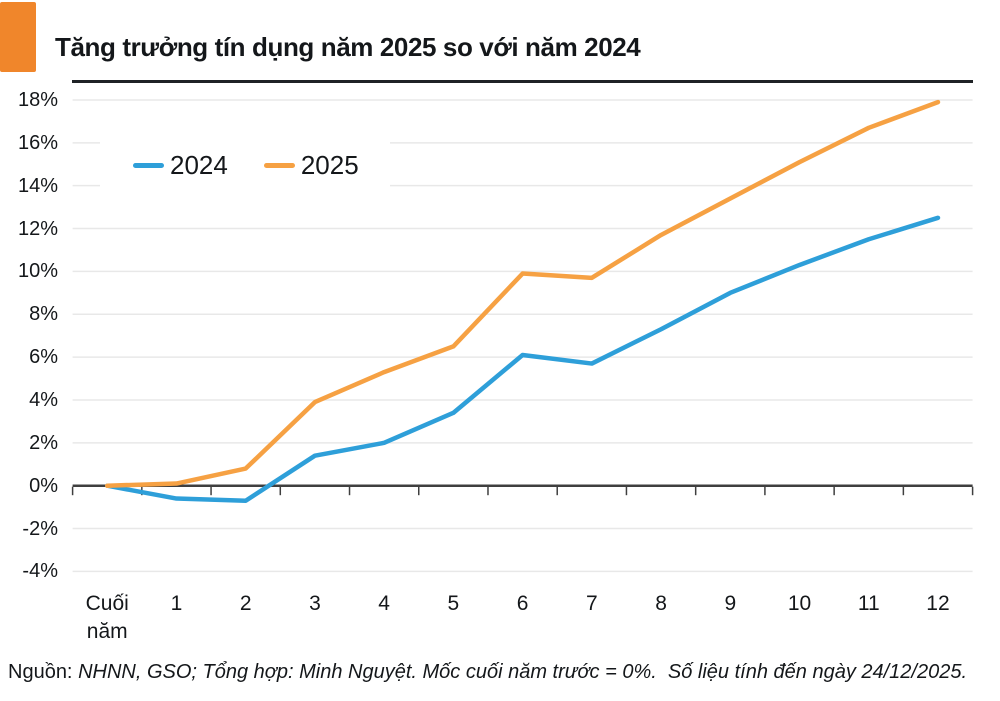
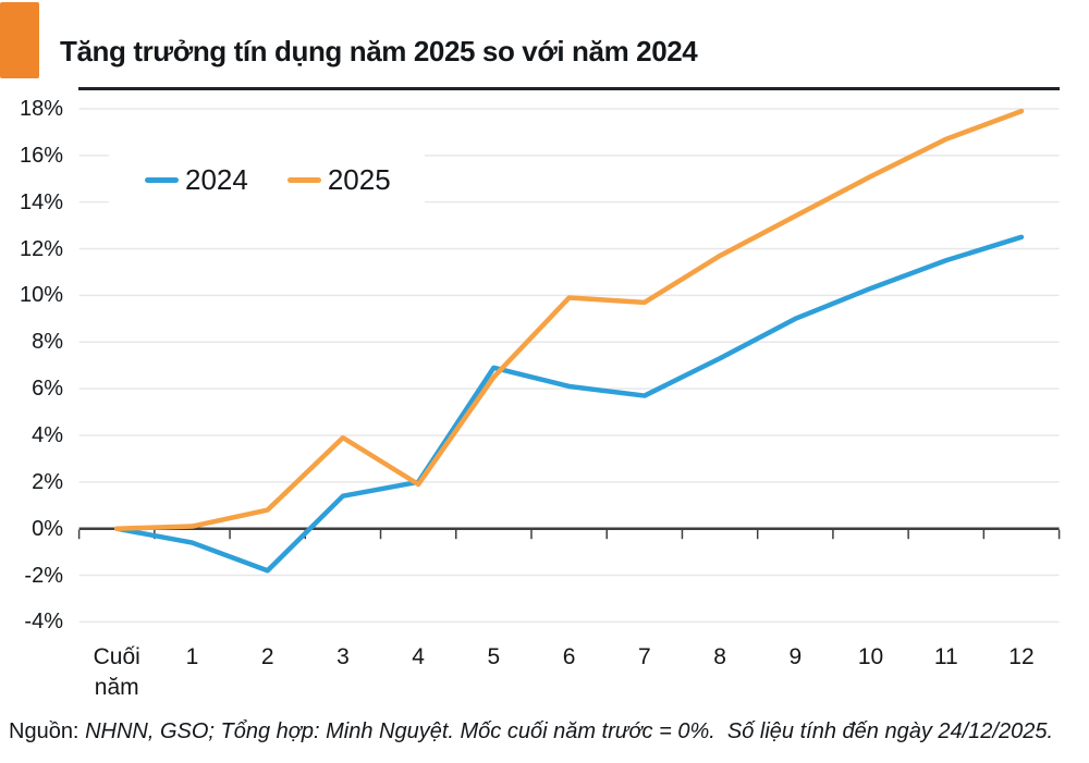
2024/2: -0.7% -> -1.8%
2025/4: 5.3% -> 1.9%
2024/5: 3.4% -> 6.9%
